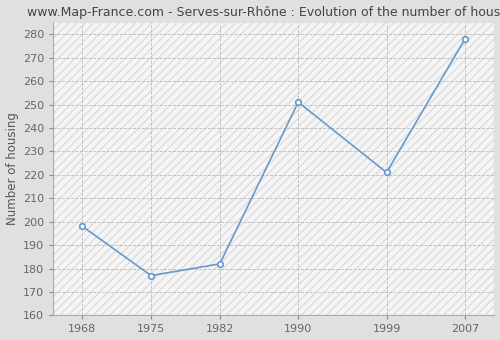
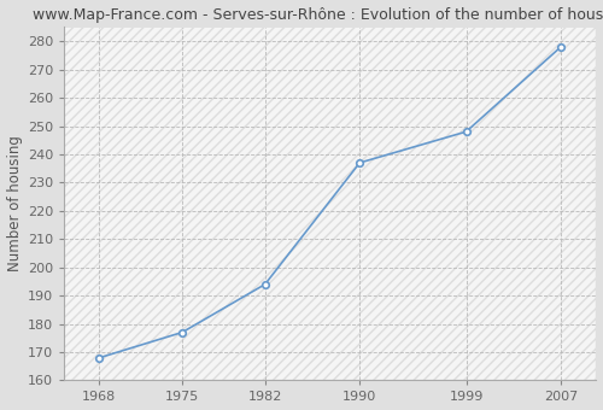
1968: 198 -> 168
1982: 182 -> 194
1990: 251 -> 237
1999: 221 -> 248
